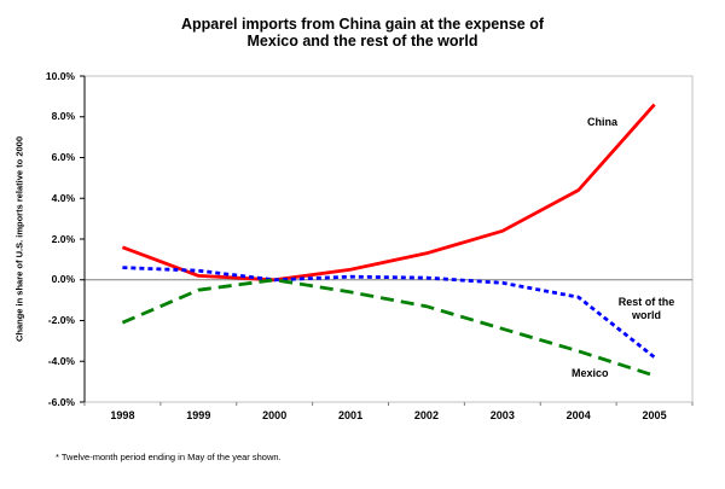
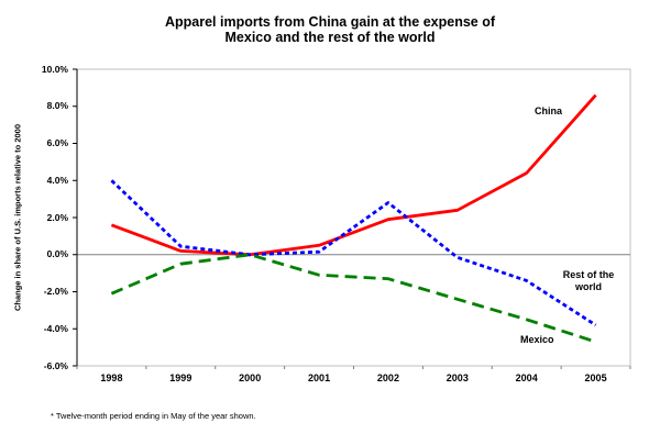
Rest of the world/1998: 0.6% -> 4.0%
Mexico/2001: -0.6% -> -1.1%
China/2002: 1.3% -> 1.9%
Rest of the world/2002: 0.1% -> 2.8%
Rest of the world/2004: -0.8% -> -1.4%
